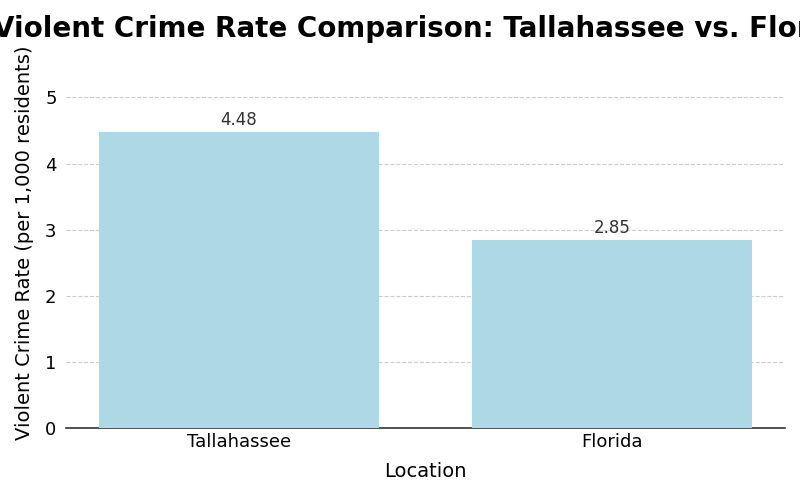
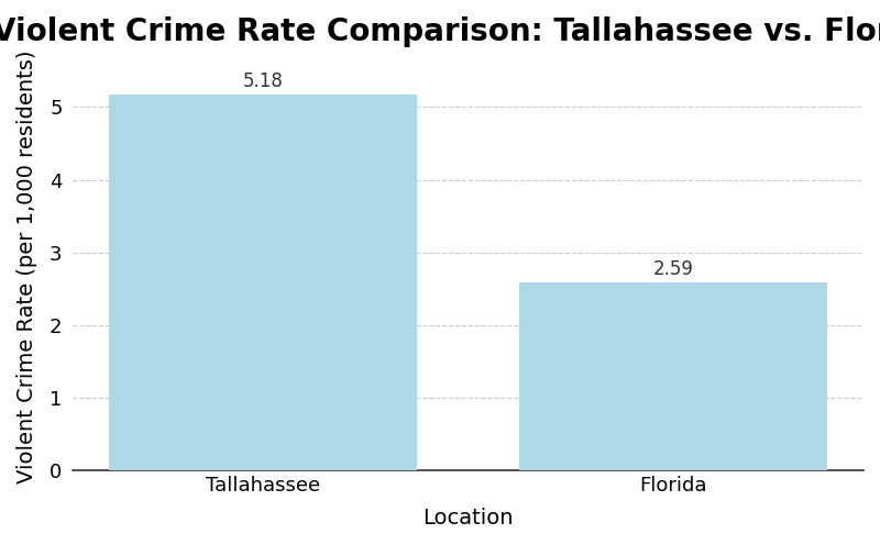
Tallahassee: 4.48 -> 5.18
Florida: 2.85 -> 2.59
